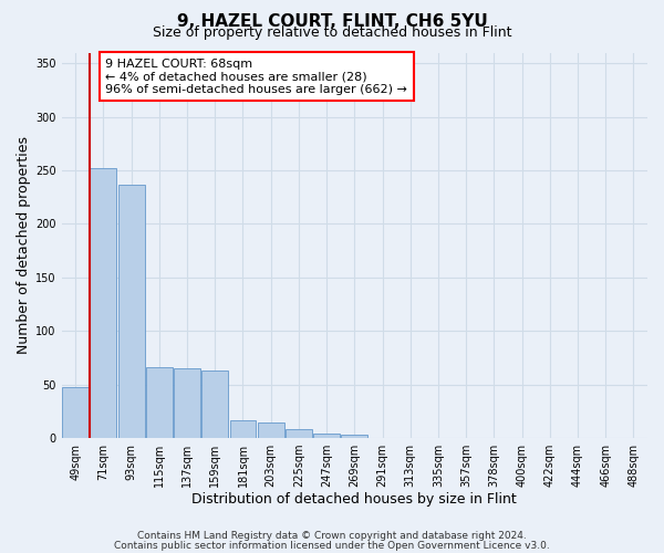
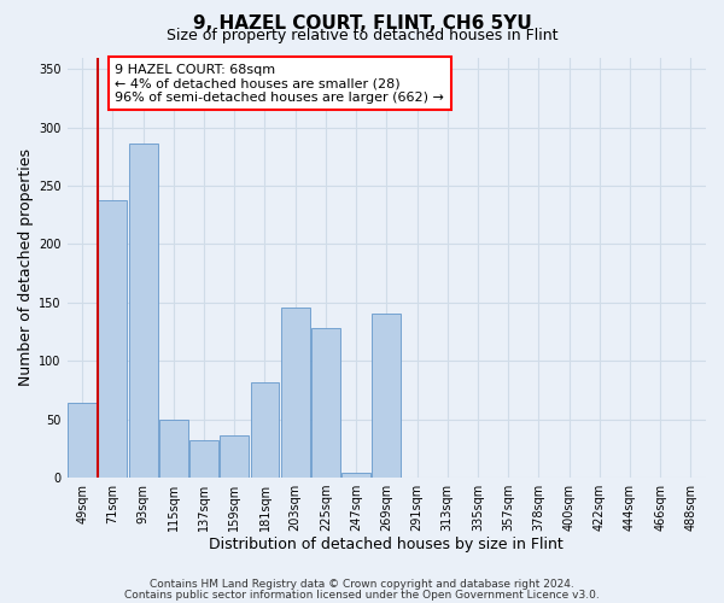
49sqm: 48 -> 64
71sqm: 252 -> 238
93sqm: 237 -> 286
115sqm: 66 -> 50
137sqm: 65 -> 32
159sqm: 63 -> 36
181sqm: 16 -> 82
203sqm: 14 -> 146
225sqm: 8 -> 128
269sqm: 3 -> 140
